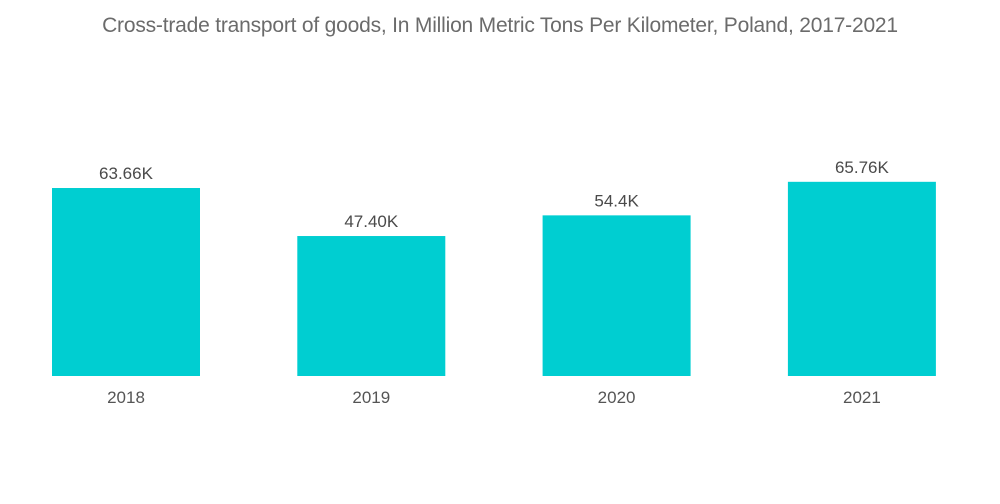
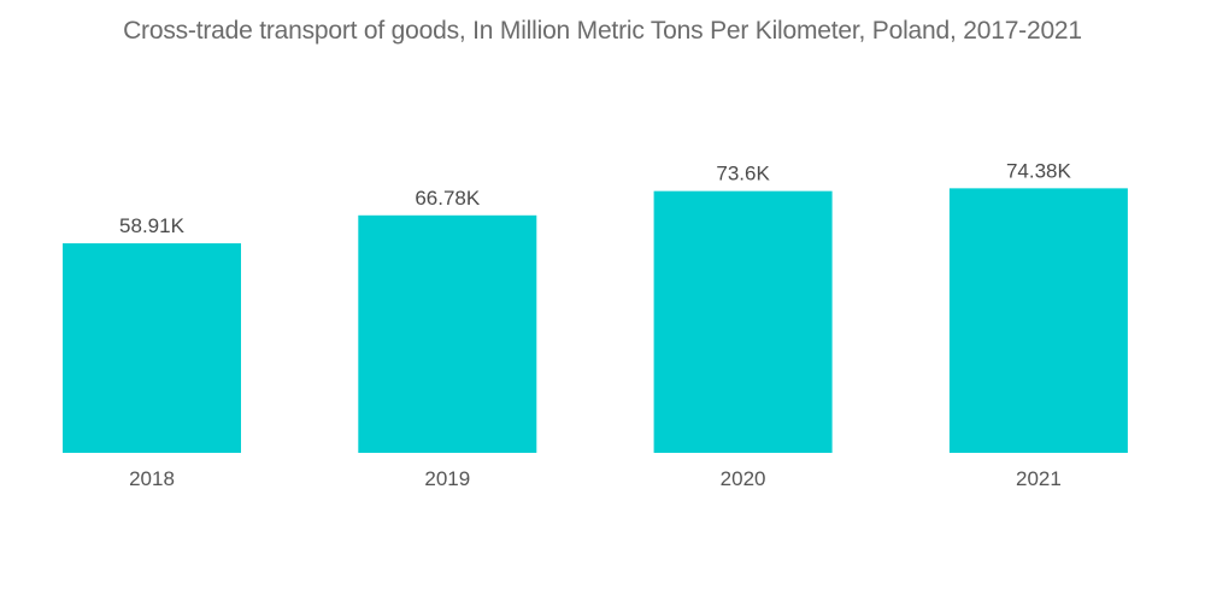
2018: 63.66K -> 58.91K
2019: 47.40K -> 66.78K
2020: 54.4K -> 73.6K
2021: 65.76K -> 74.38K
